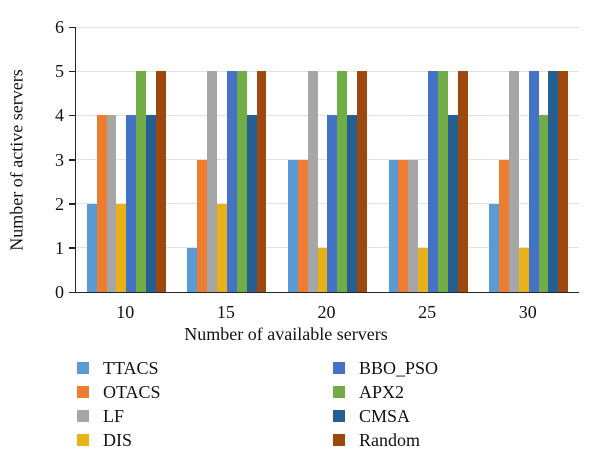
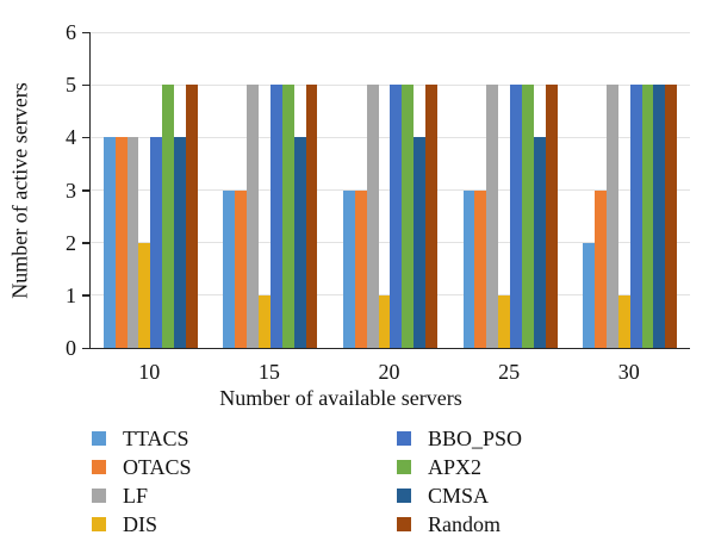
TTACS/10: 2 -> 4
TTACS/15: 1 -> 3
DIS/15: 2 -> 1
BBO_PSO/20: 4 -> 5
LF/25: 3 -> 5
APX2/30: 4 -> 5
